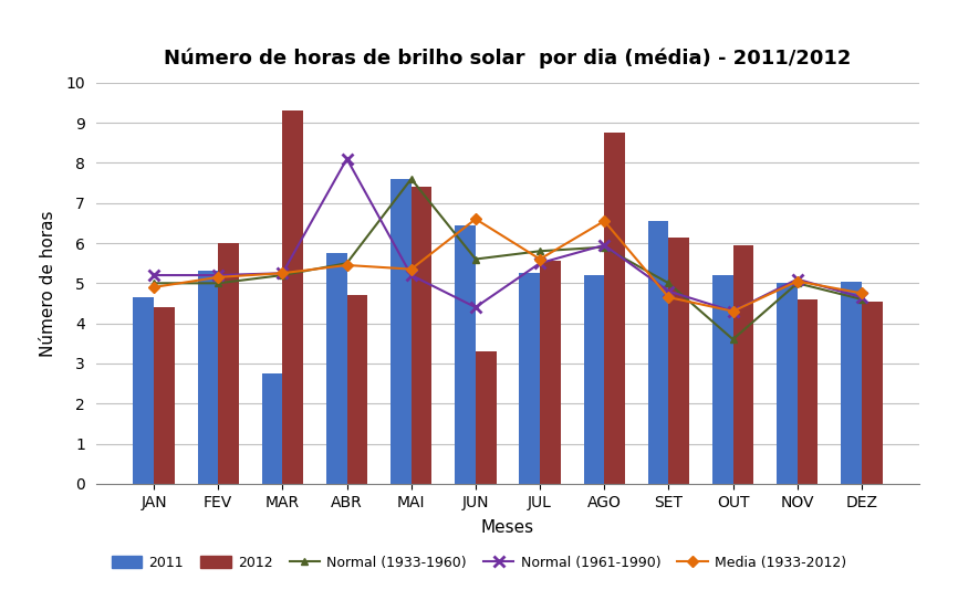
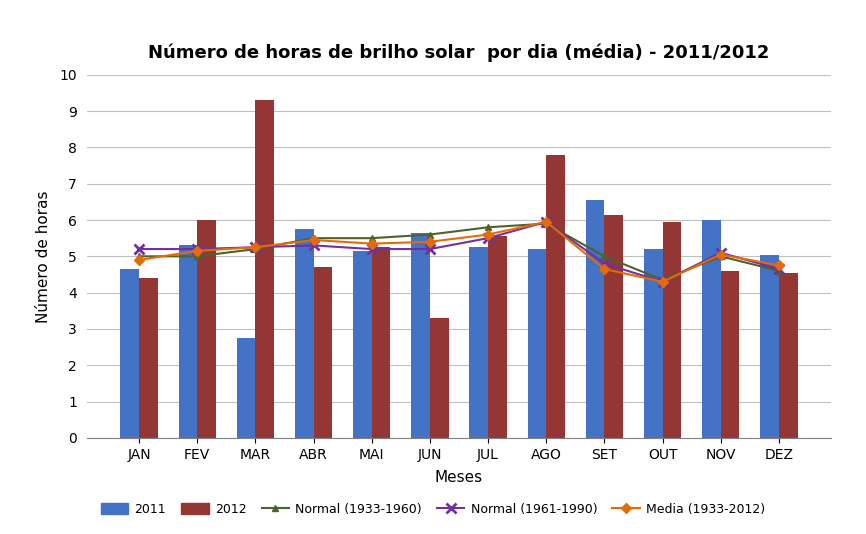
Normal (1961-1990)/ABR: 8.10 -> 5.30
2011/MAI: 7.60 -> 5.15
Normal (1933-1960)/MAI: 7.60 -> 5.50
2012/MAI: 7.40 -> 5.25
2011/JUN: 6.45 -> 5.65
Normal (1961-1990)/JUN: 4.40 -> 5.20
Media (1933-2012)/JUN: 6.60 -> 5.40
Media (1933-2012)/AGO: 6.55 -> 5.95
2012/AGO: 8.75 -> 7.80
Normal (1933-1960)/OUT: 3.60 -> 4.35
2011/NOV: 5.00 -> 6.00
